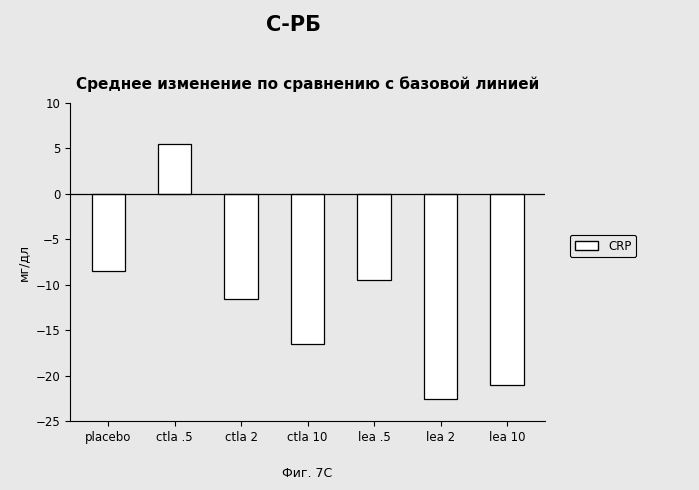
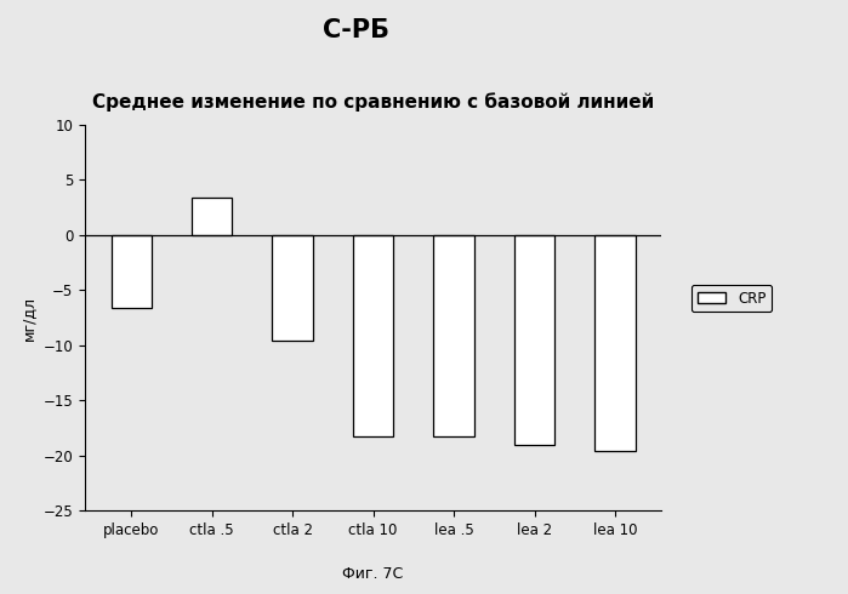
placebo: -8.5 -> -6.6
ctla .5: 5.5 -> 3.4
ctla 2: -11.5 -> -9.6
ctla 10: -16.5 -> -18.2
lea .5: -9.5 -> -18.2
lea 2: -22.5 -> -19.0
lea 10: -21.0 -> -19.6
